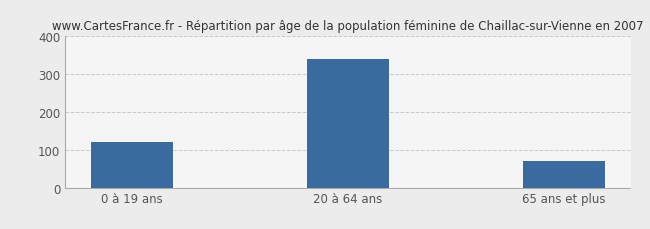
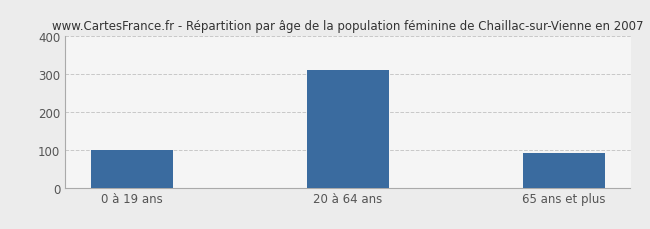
0 à 19 ans: 120 -> 100
20 à 64 ans: 340 -> 310
65 ans et plus: 70 -> 90
